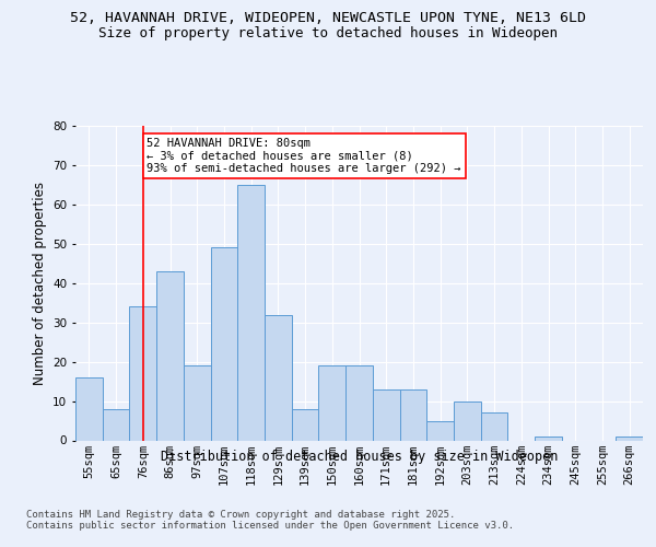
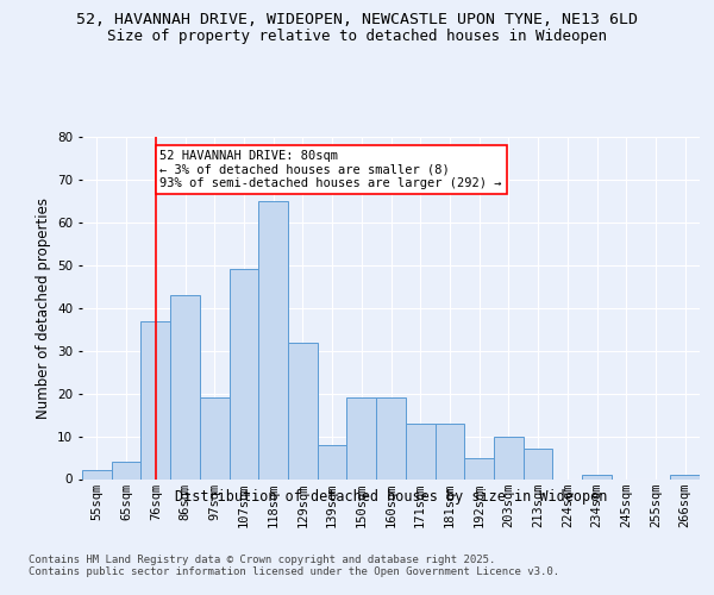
55sqm: 16 -> 2
65sqm: 8 -> 4
76sqm: 34 -> 37
